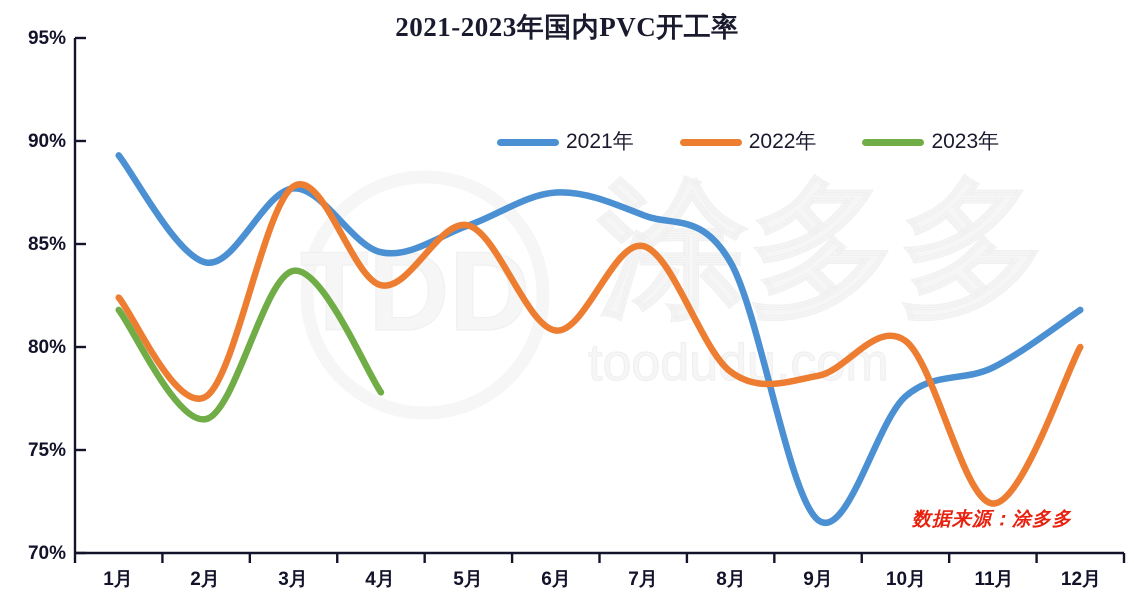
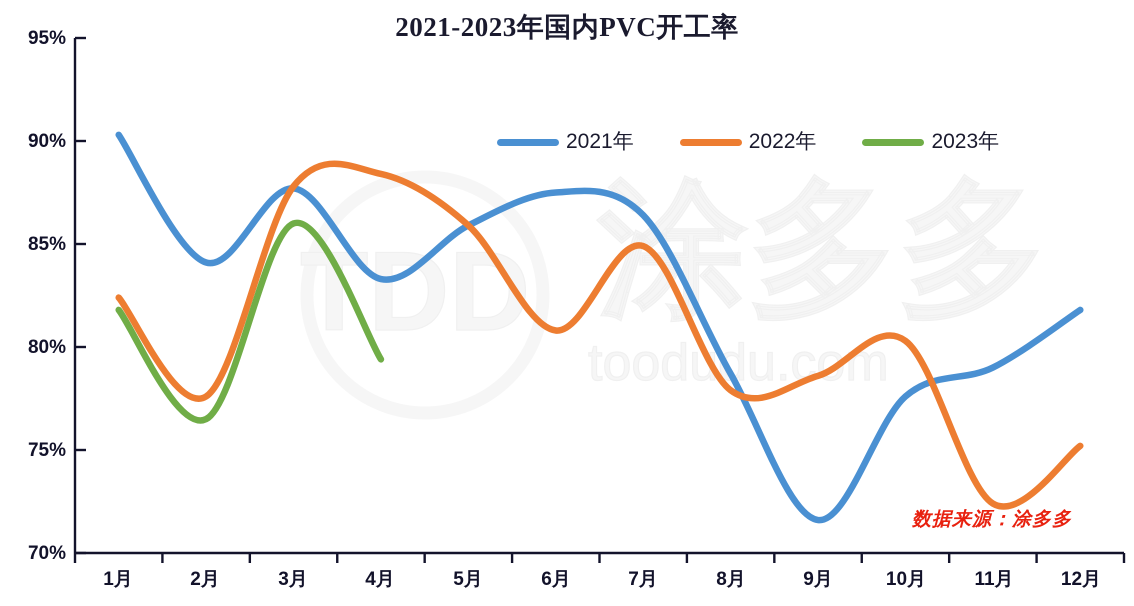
2021年/1月: 89.3% -> 90.3%
2023年/3月: 83.7% -> 86.0%
2021年/4月: 84.6% -> 83.3%
2022年/4月: 83.0% -> 88.4%
2023年/4月: 77.8% -> 79.4%
2021年/8月: 84.1% -> 78.7%
2022年/8月: 78.8% -> 77.9%
2022年/12月: 80.0% -> 75.2%
